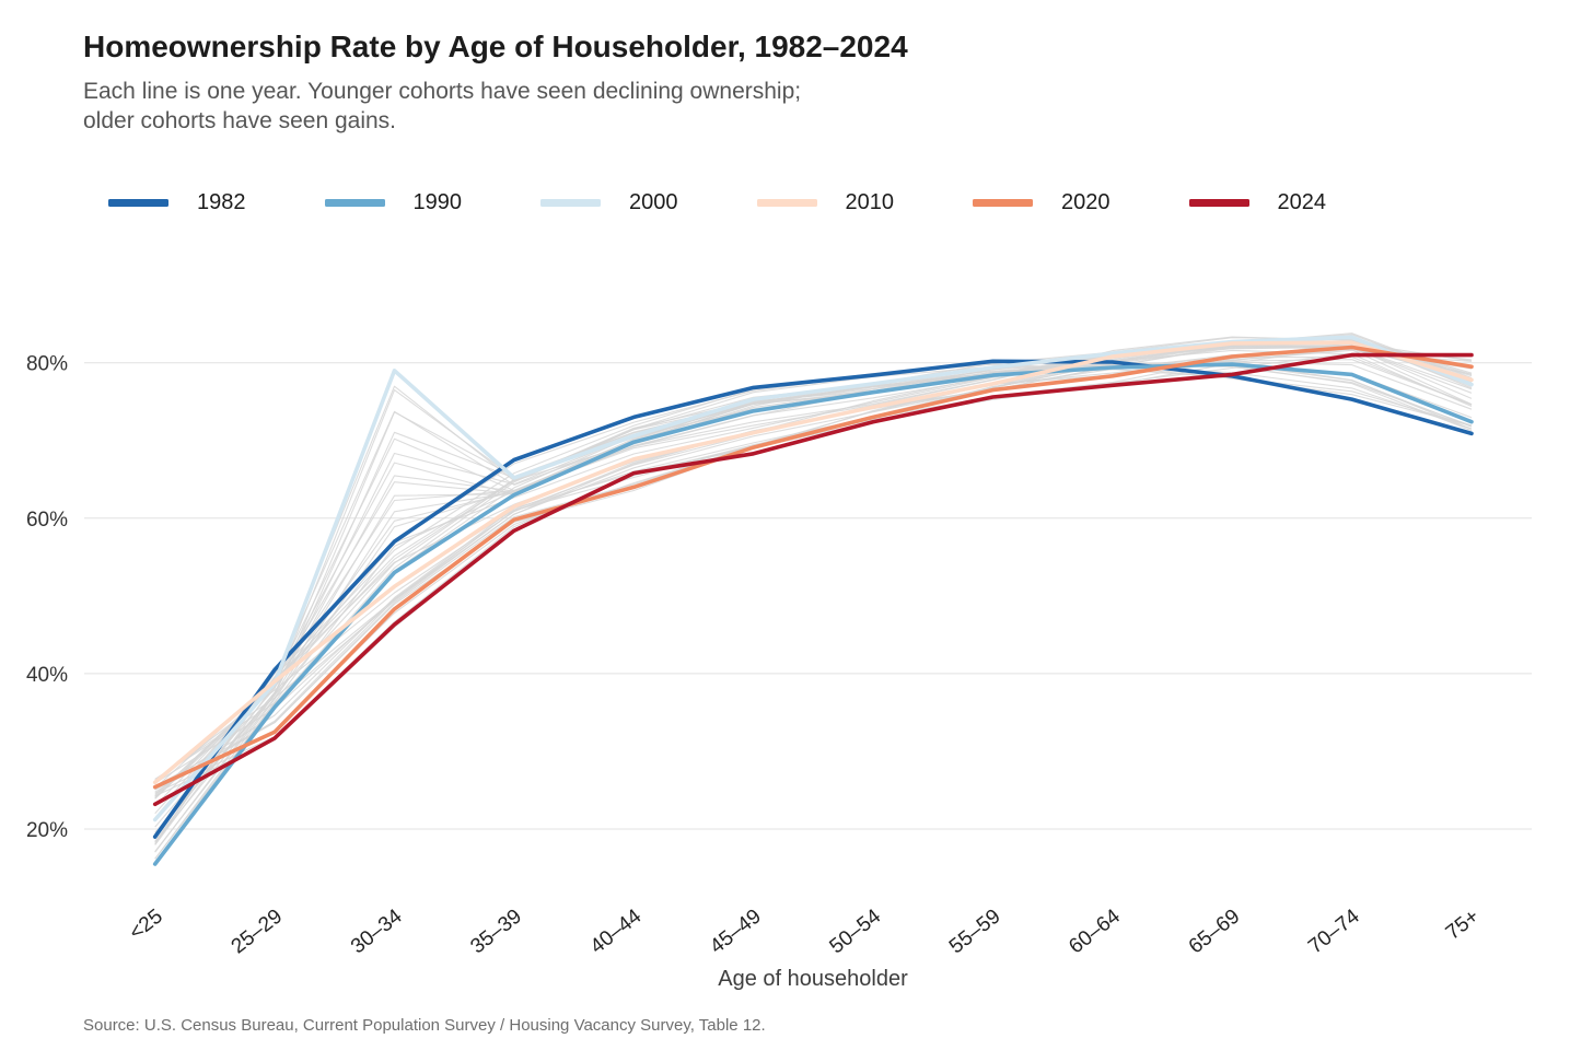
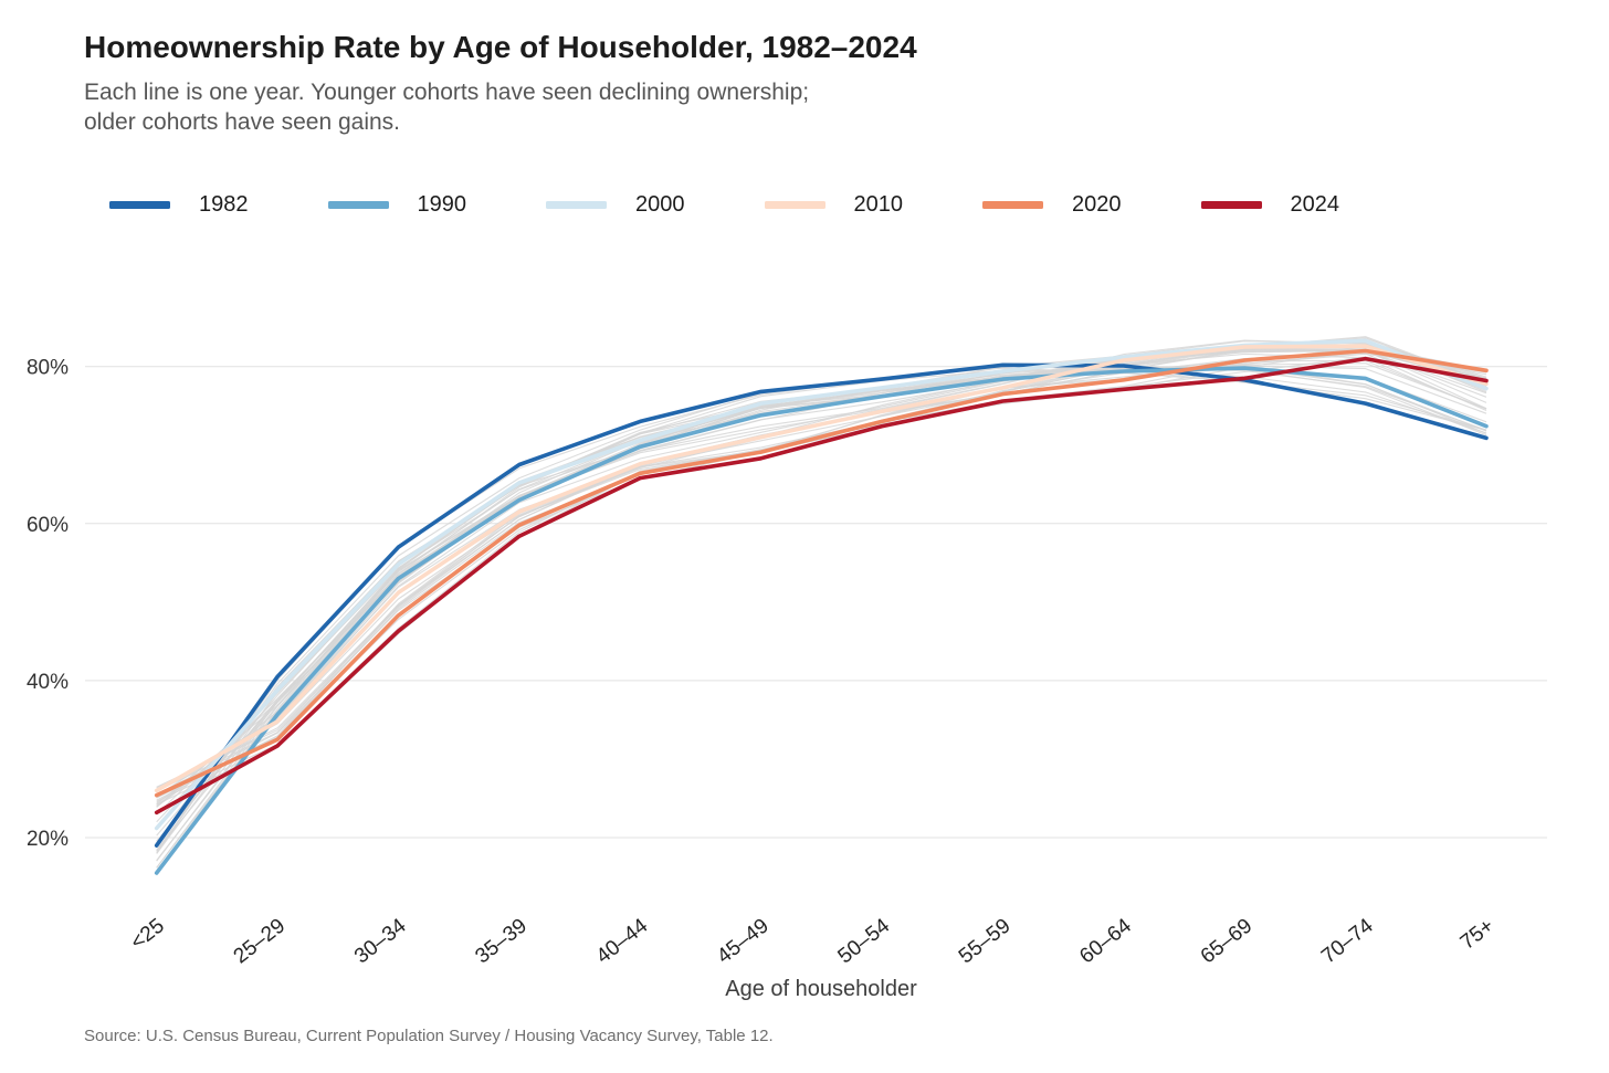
2010/25–29: 39% -> 35%
2000/30–34: 79% -> 55%
2020/40–44: 64% -> 66%
2024/75+: 81% -> 78%
